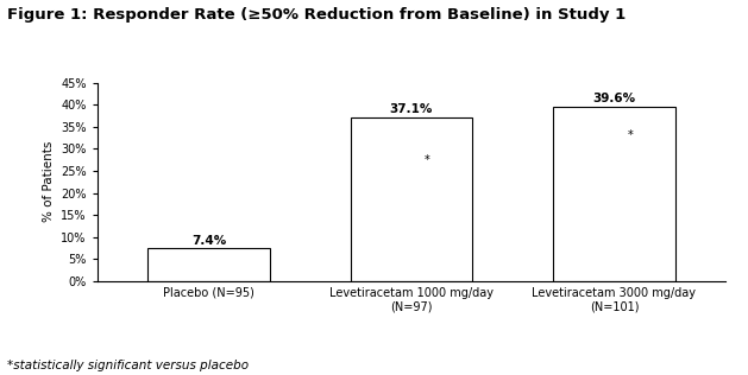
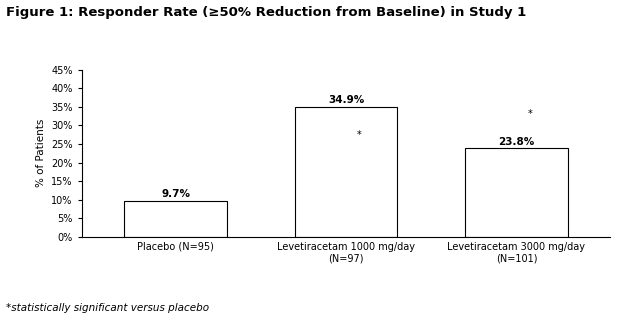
Placebo (N=95): 7.4% -> 9.7%
Levetiracetam 1000 mg/day (N=97): 37.1% -> 34.9%
Levetiracetam 3000 mg/day (N=101): 39.6% -> 23.8%
